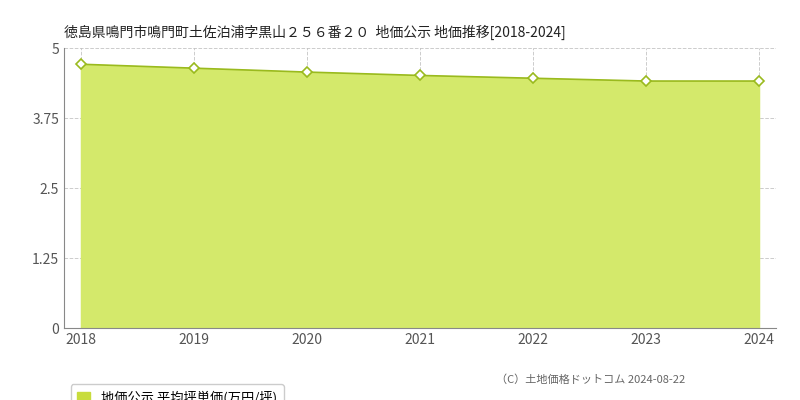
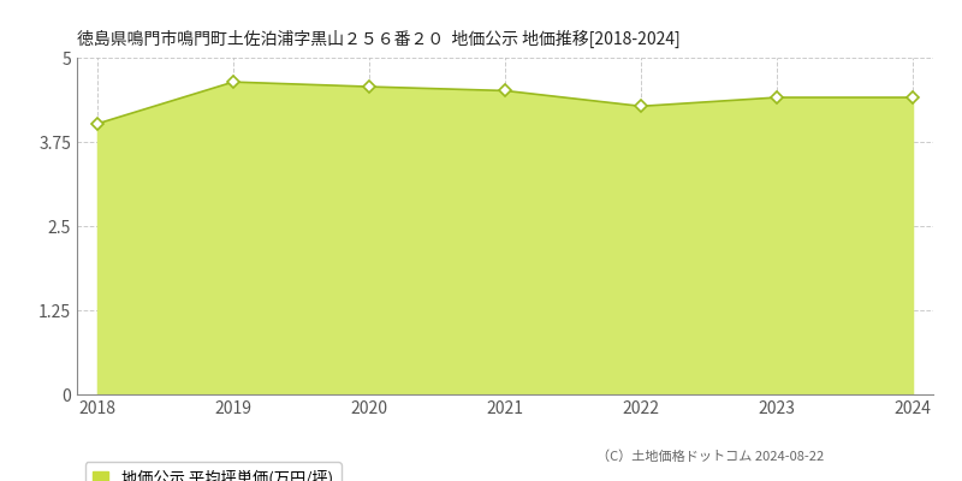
2018: 4.71 -> 4.02
2022: 4.46 -> 4.28
